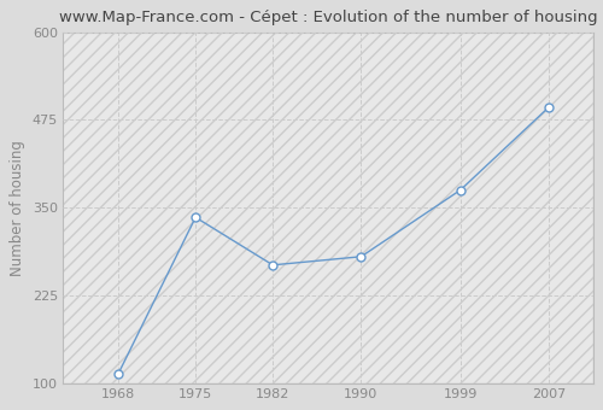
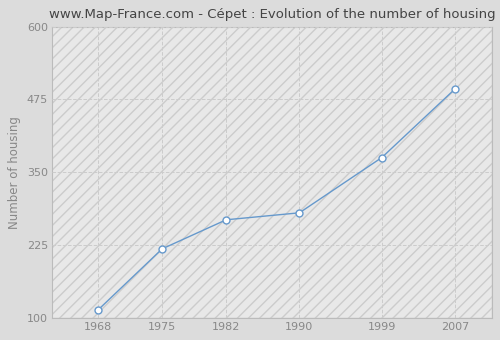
1975: 336 -> 218
